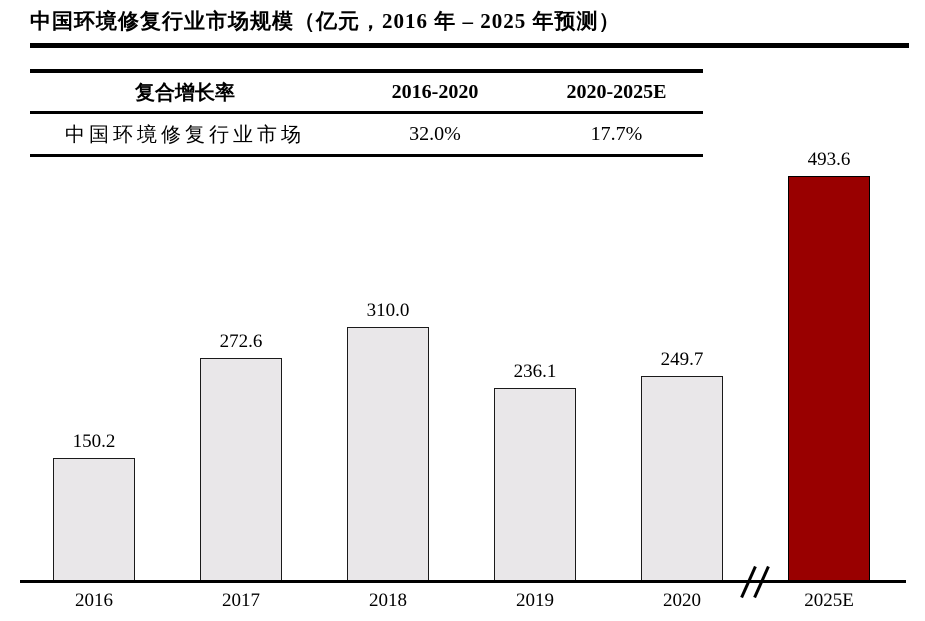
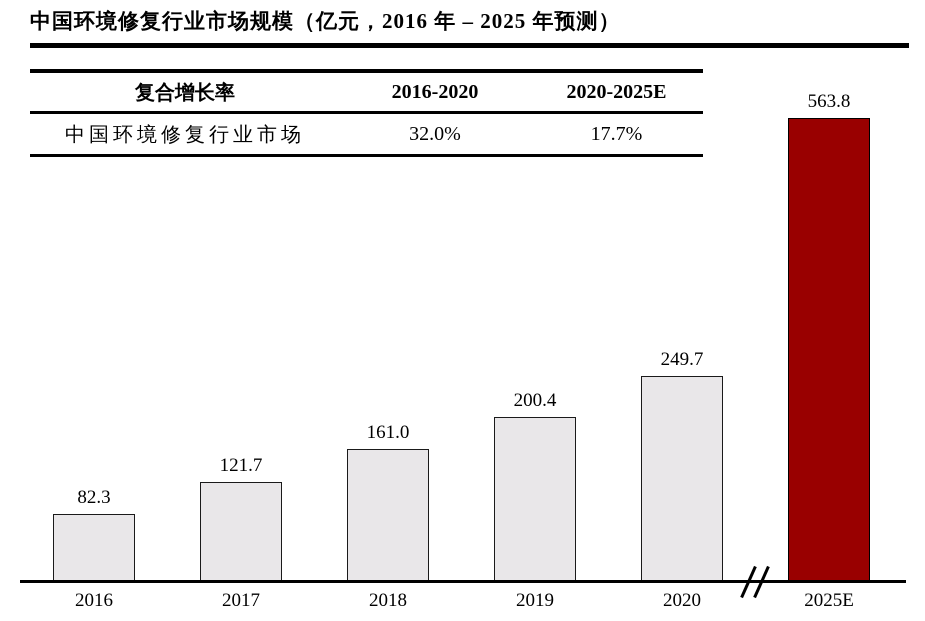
2016: 150.2 -> 82.3
2017: 272.6 -> 121.7
2018: 310.0 -> 161.0
2019: 236.1 -> 200.4
2025E: 493.6 -> 563.8
